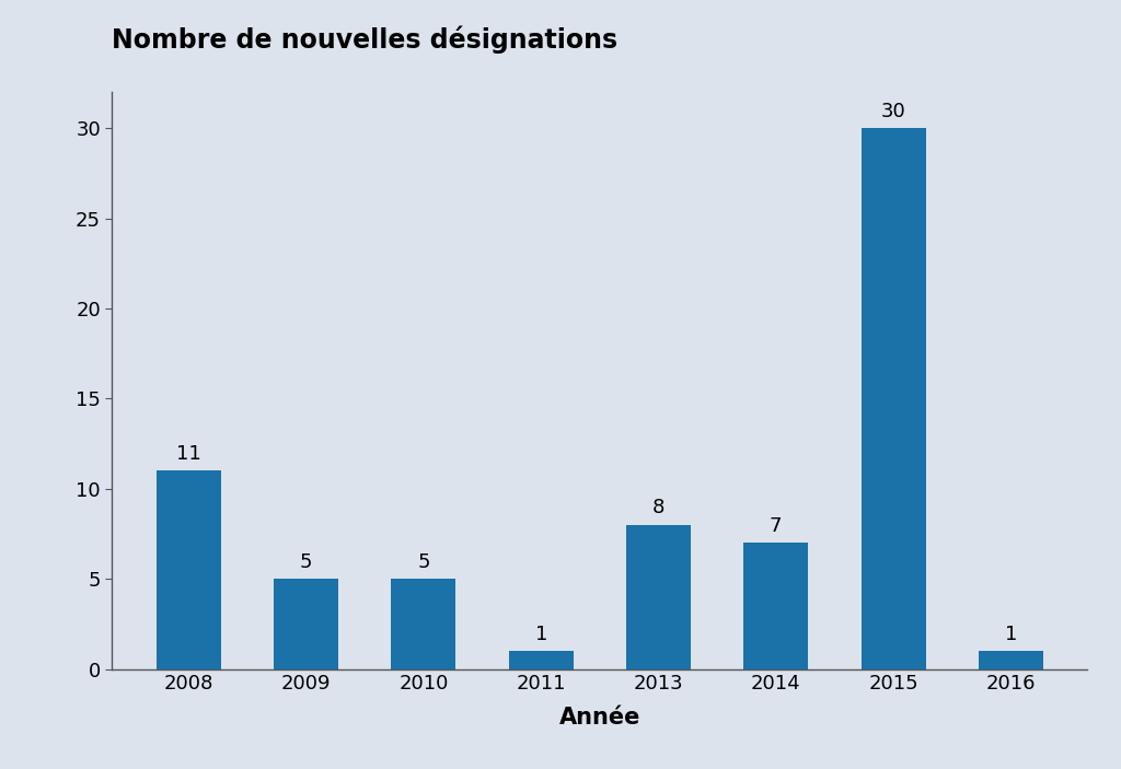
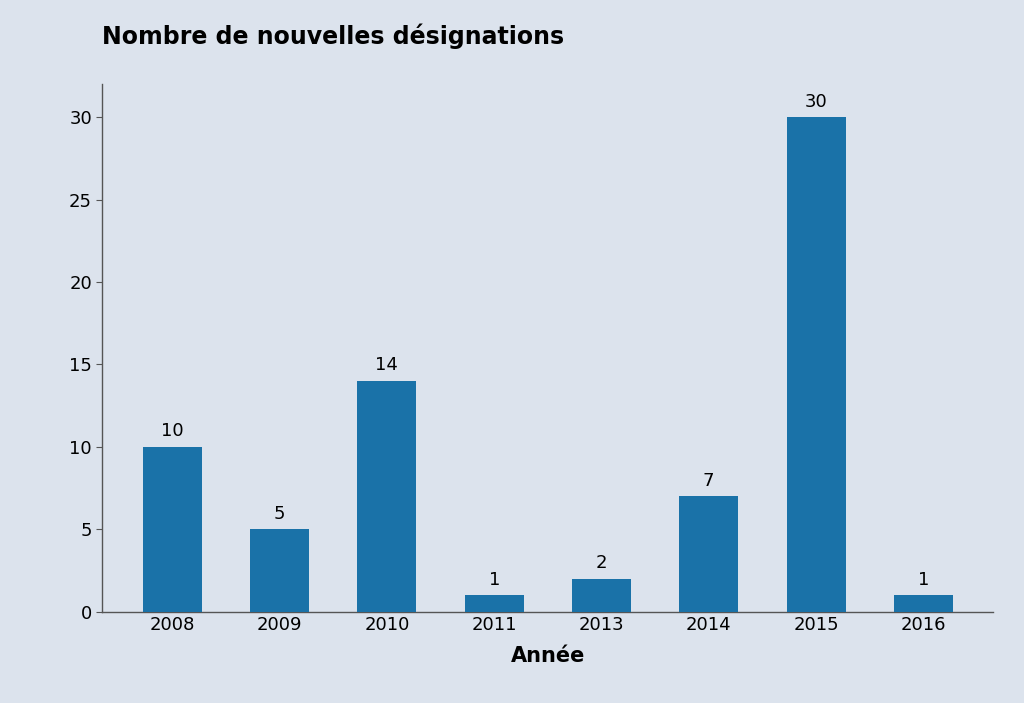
2008: 11 -> 10
2010: 5 -> 14
2013: 8 -> 2
